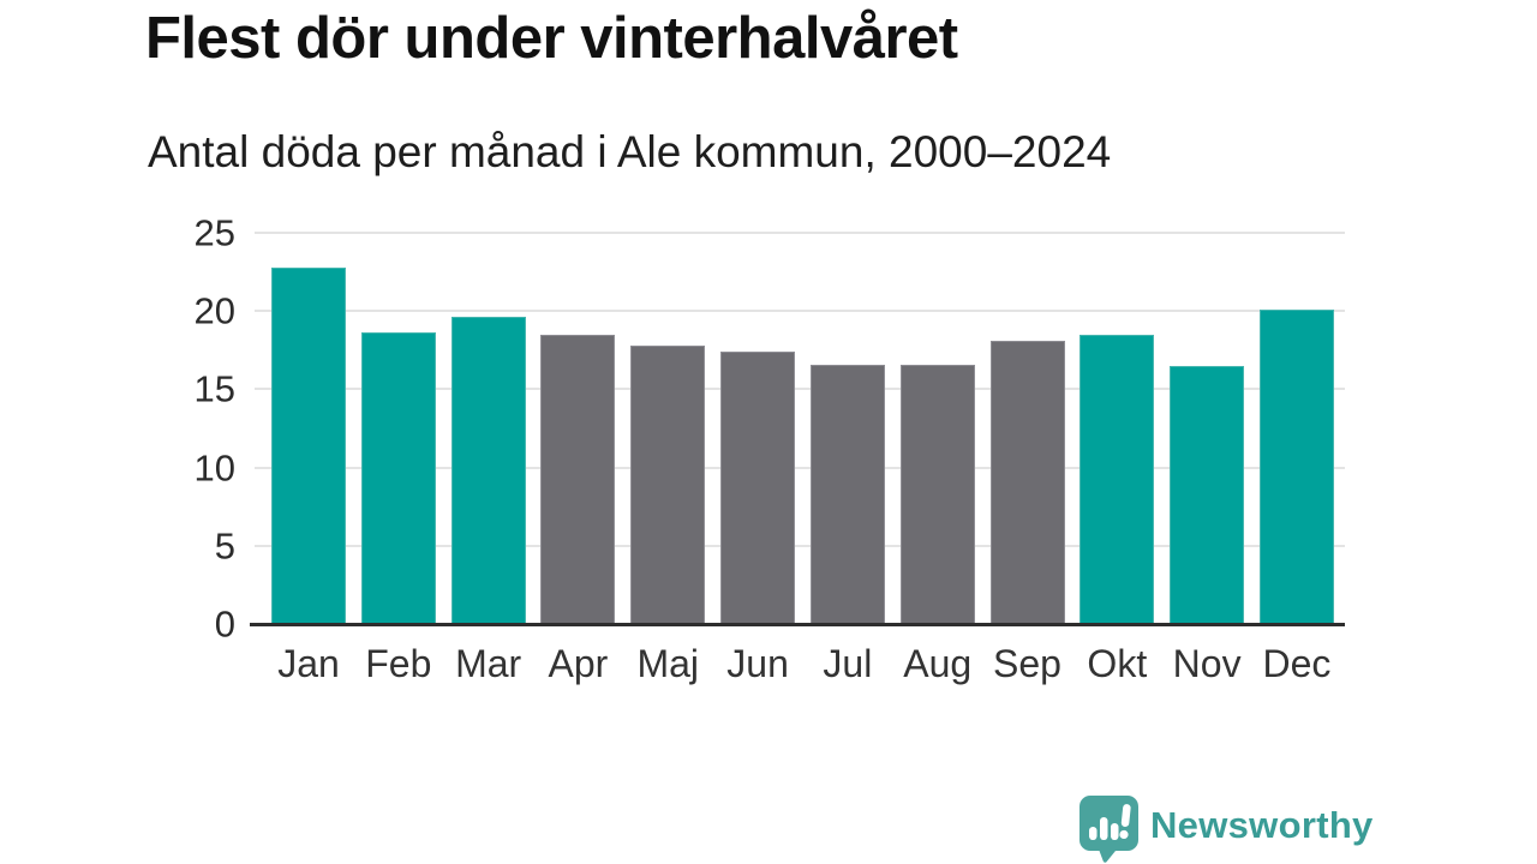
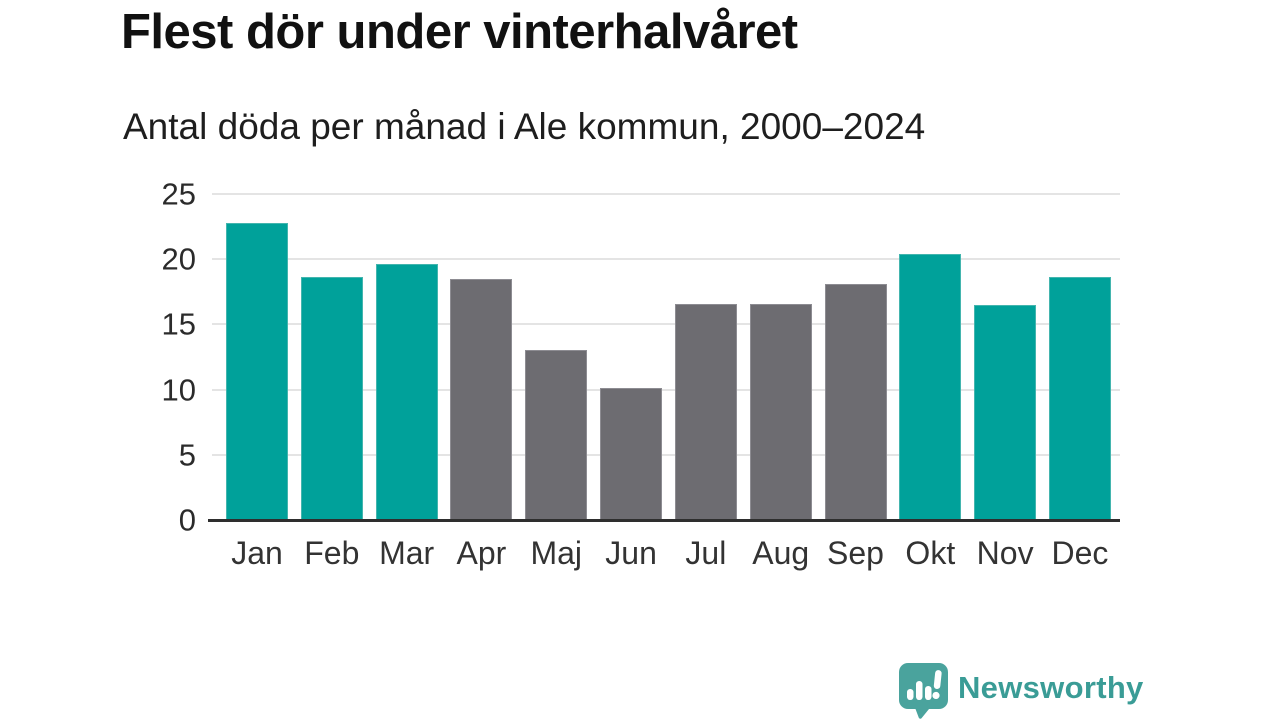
Maj: 17.8 -> 13.0
Jun: 17.4 -> 10.1
Okt: 18.5 -> 20.4
Dec: 20.1 -> 18.6
